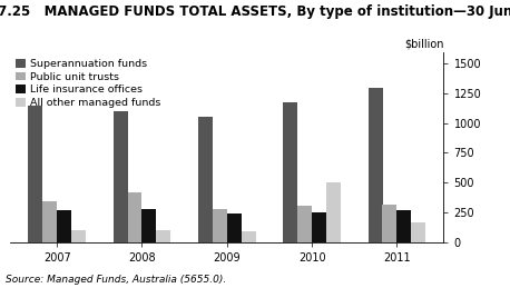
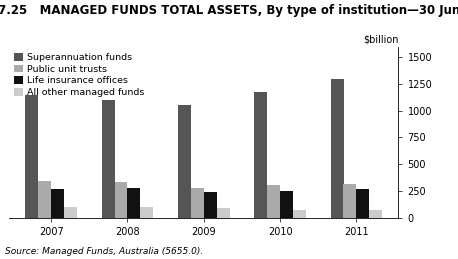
Public unit trusts/2008: 420 -> 330
All other managed funds/2010: 500 -> 80
All other managed funds/2011: 160 -> 80
